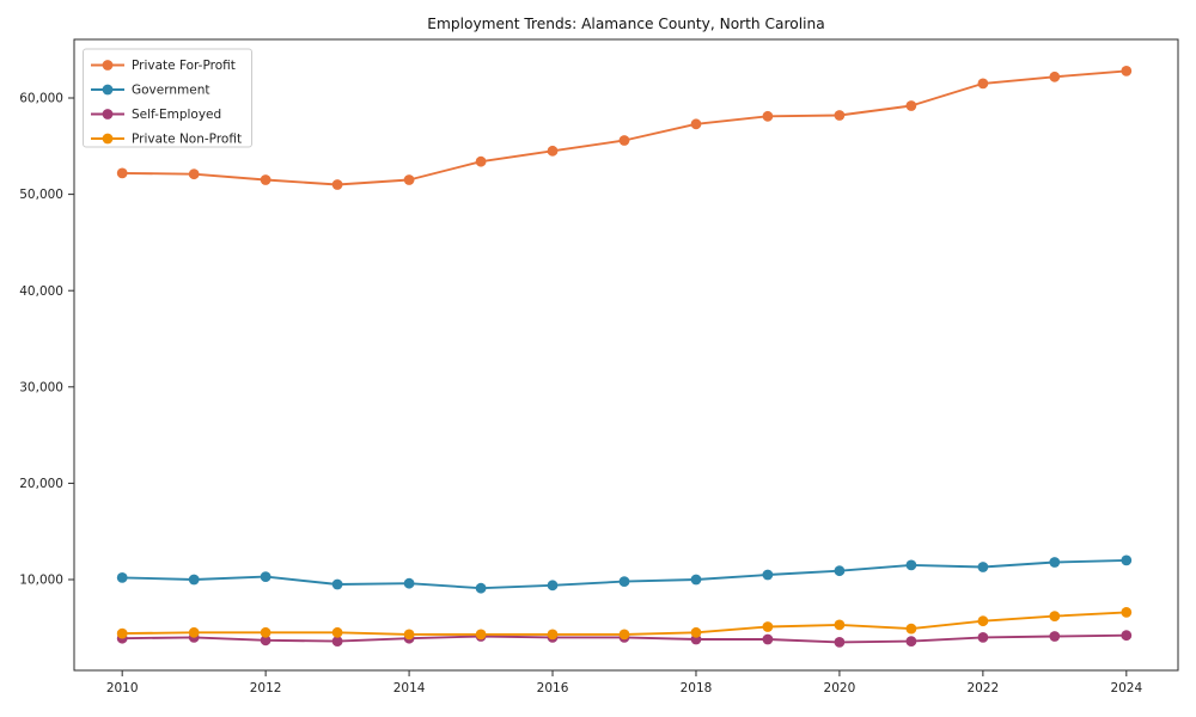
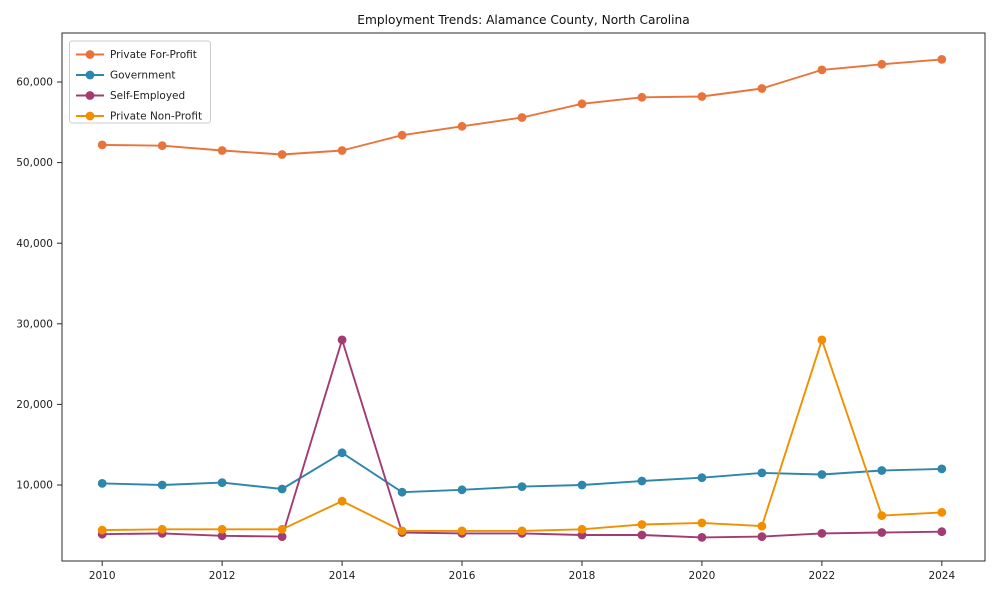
Government/2014: 10000 -> 14000
Self-Employed/2014: 4000 -> 28000
Private Non-Profit/2014: 4000 -> 8000
Private Non-Profit/2022: 6000 -> 28000
